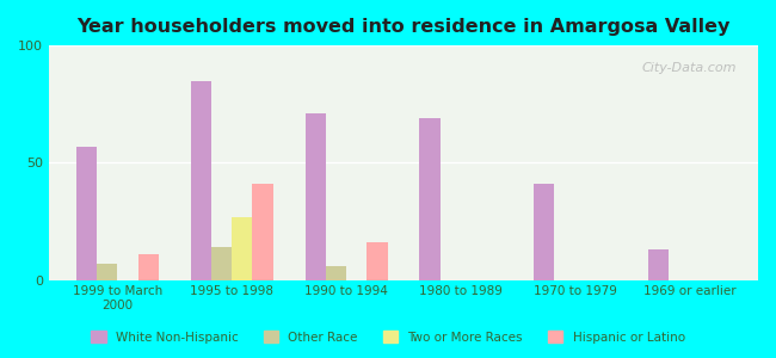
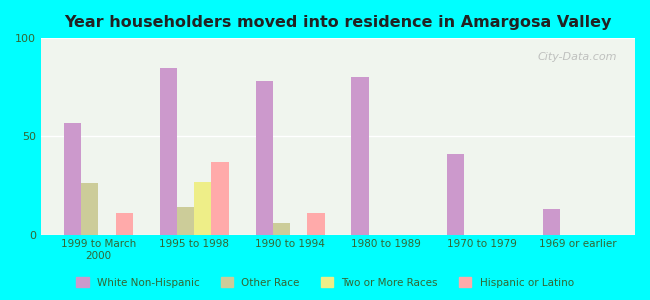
Other Race/1999 to March 2000: 7 -> 26
Hispanic or Latino/1995 to 1998: 41 -> 37
White Non-Hispanic/1990 to 1994: 71 -> 78
Hispanic or Latino/1990 to 1994: 16 -> 11
White Non-Hispanic/1980 to 1989: 69 -> 80
